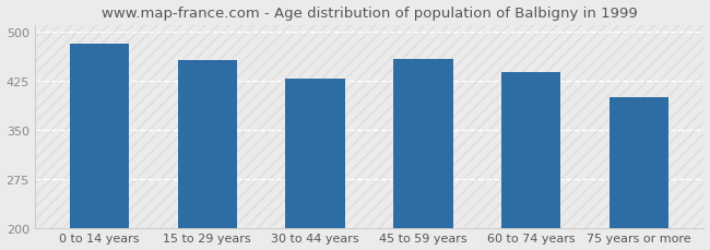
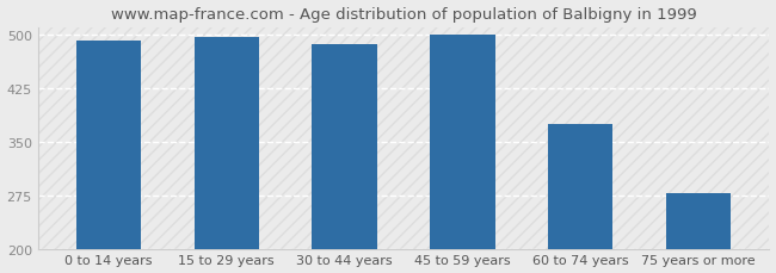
0 to 14 years: 482 -> 492
15 to 29 years: 456 -> 497
30 to 44 years: 428 -> 487
45 to 59 years: 458 -> 499
60 to 74 years: 438 -> 375
75 years or more: 400 -> 278
